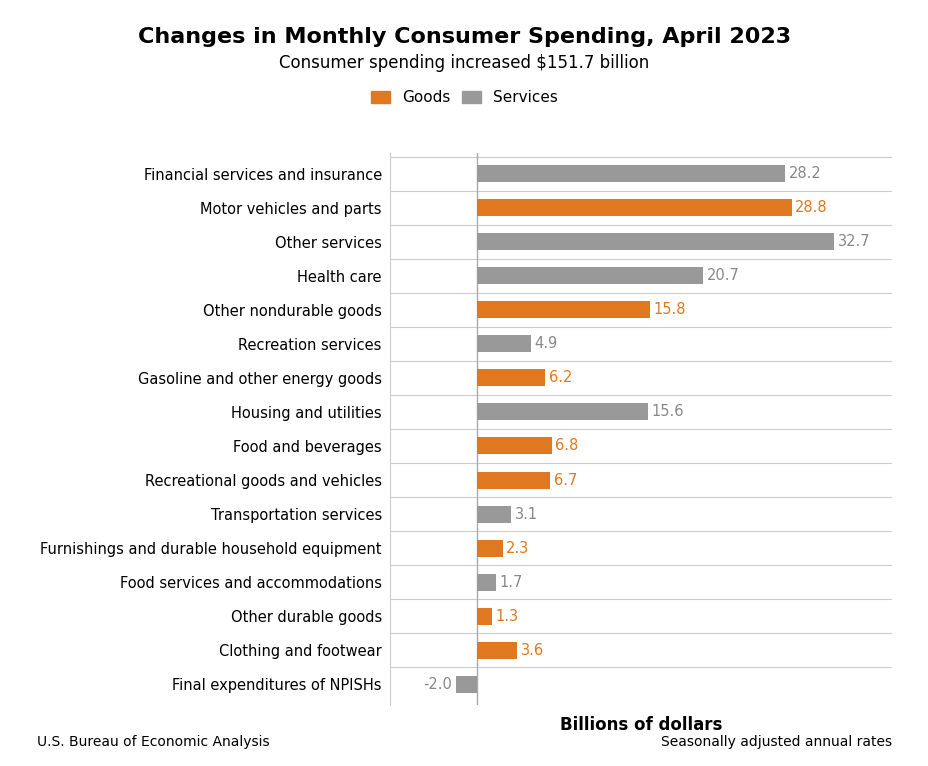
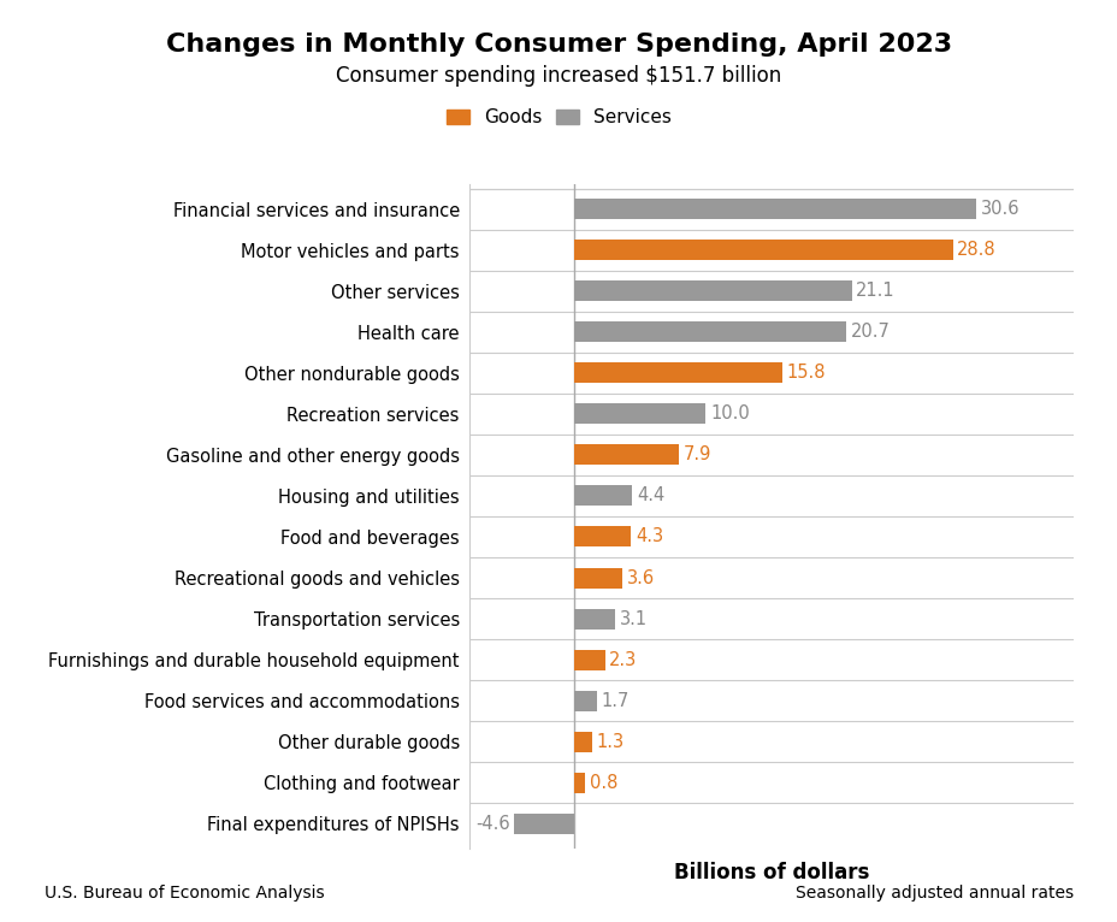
Financial services and insurance: 28.2 -> 30.6
Other services: 32.7 -> 21.1
Recreation services: 4.9 -> 10.0
Gasoline and other energy goods: 6.2 -> 7.9
Housing and utilities: 15.6 -> 4.4
Food and beverages: 6.8 -> 4.3
Recreational goods and vehicles: 6.7 -> 3.6
Clothing and footwear: 3.6 -> 0.8
Final expenditures of NPISHs: -2.0 -> -4.6
